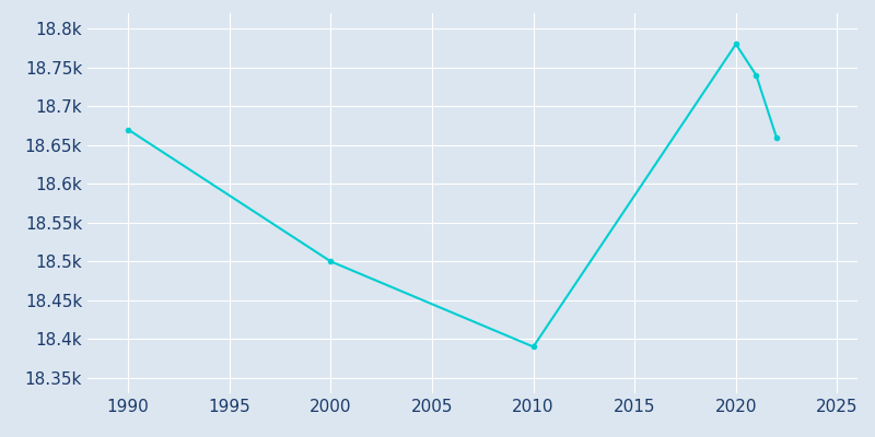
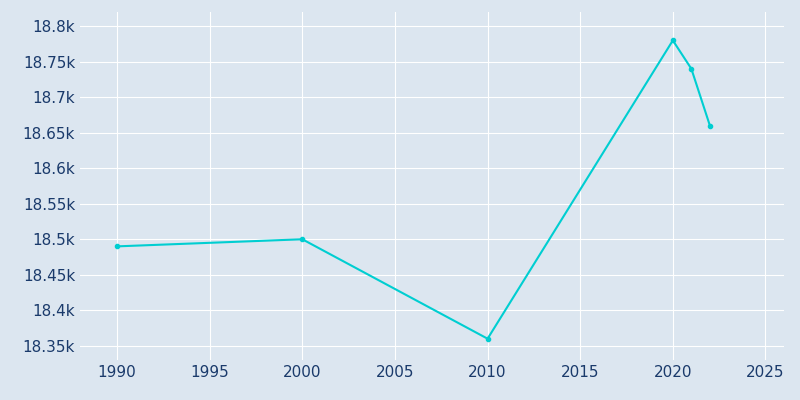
1990: 18.67k -> 18.49k
2010: 18.39k -> 18.36k
